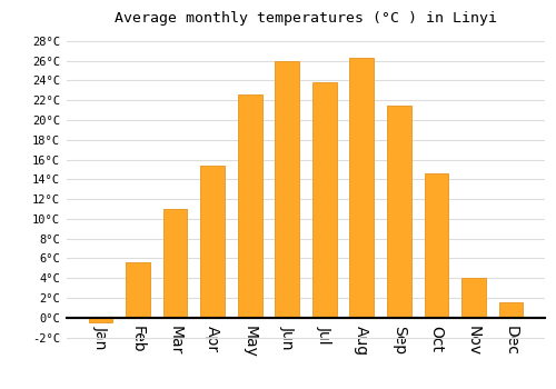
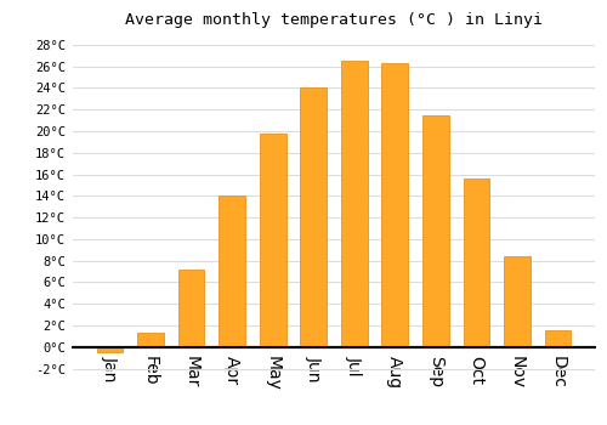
Feb: 5.6°C -> 1.3°C
Mar: 11.0°C -> 7.2°C
Apr: 15.4°C -> 14.0°C
May: 22.6°C -> 19.8°C
Jun: 26.0°C -> 24.1°C
Jul: 23.8°C -> 26.5°C
Oct: 14.6°C -> 15.6°C
Nov: 4.0°C -> 8.4°C
